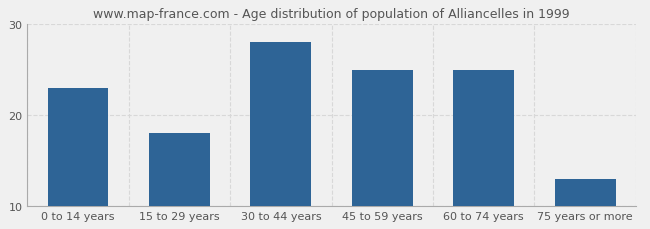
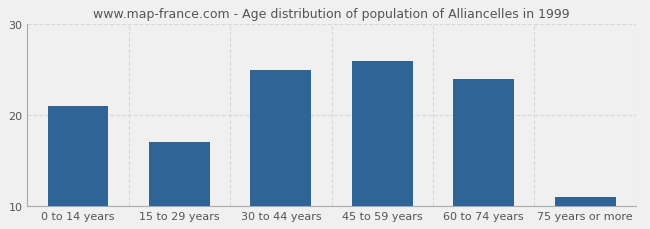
0 to 14 years: 23 -> 21
15 to 29 years: 18 -> 17
30 to 44 years: 28 -> 25
45 to 59 years: 25 -> 26
60 to 74 years: 25 -> 24
75 years or more: 13 -> 11
